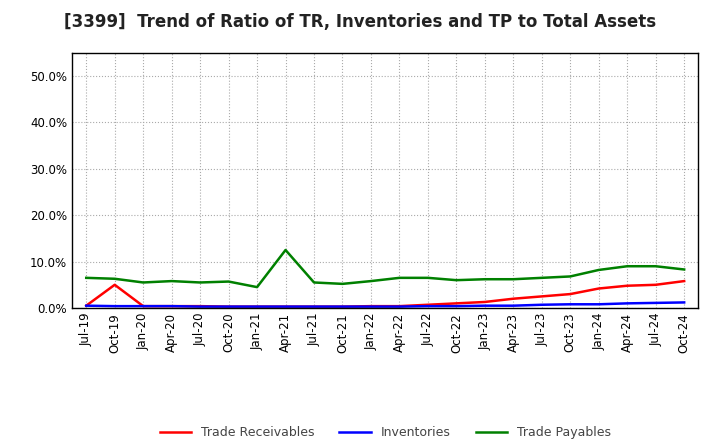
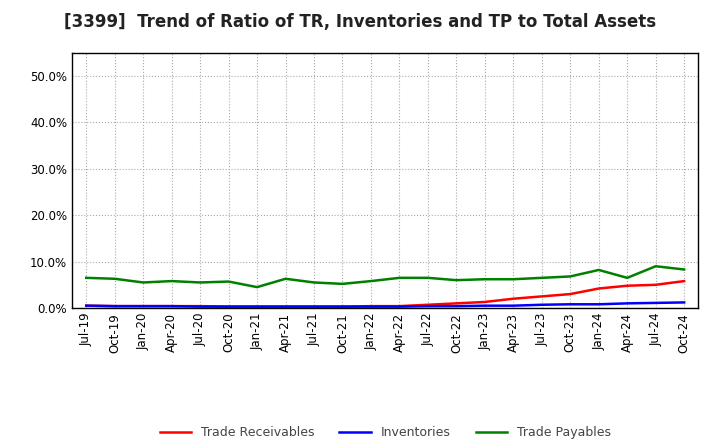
Trade Receivables/Oct-19: 5.0% -> 0.4%
Trade Payables/Apr-21: 12.5% -> 6.3%
Trade Payables/Apr-24: 9.0% -> 6.5%
